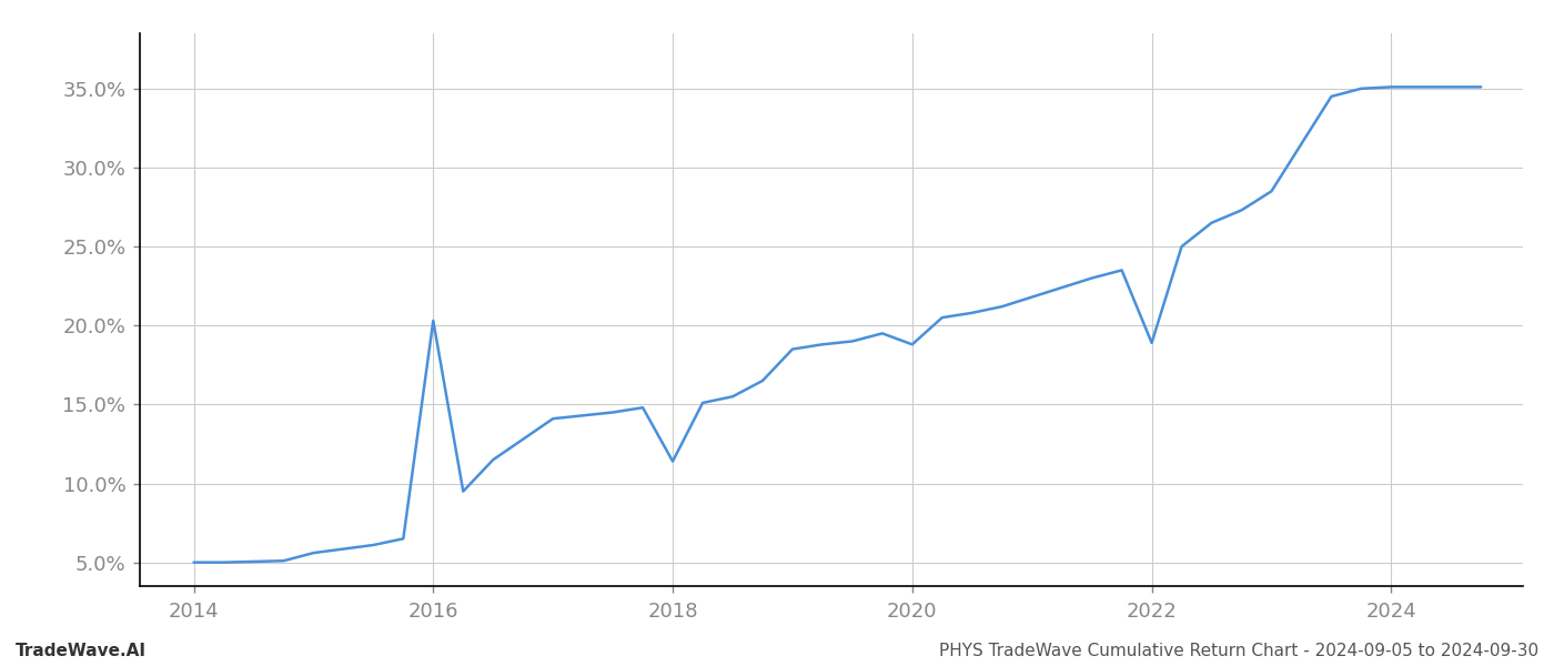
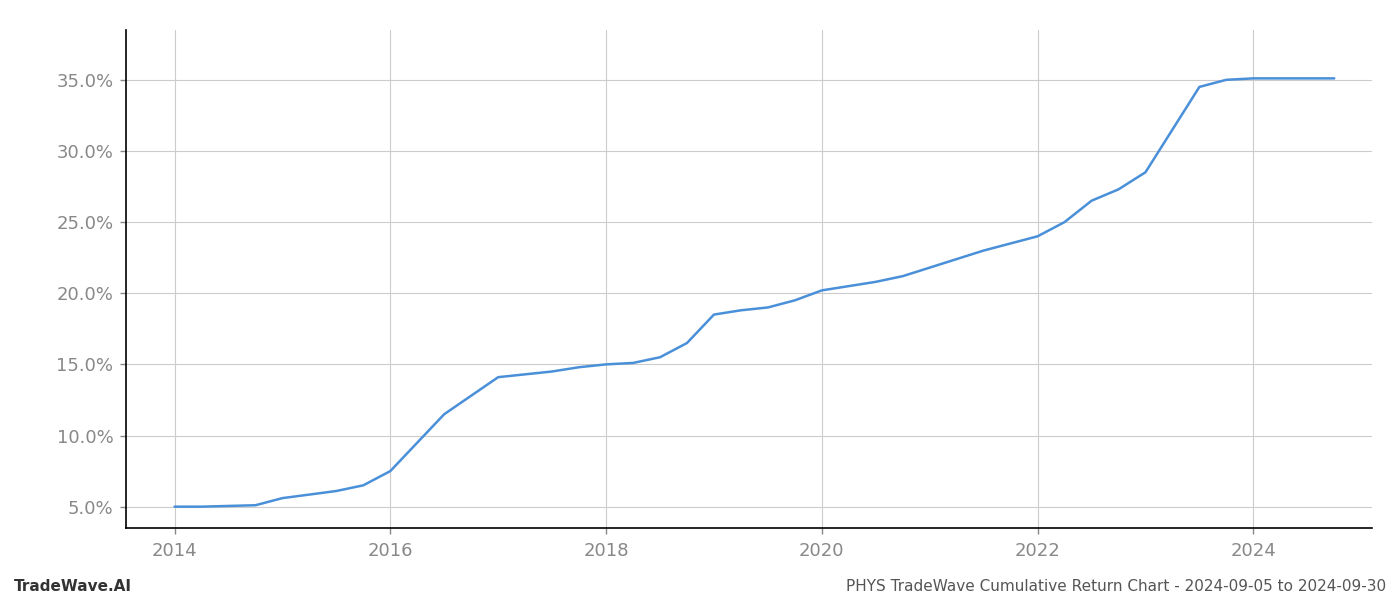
2016: 20.3% -> 7.5%
2018: 11.4% -> 15.0%
2020: 18.8% -> 20.2%
2022: 18.9% -> 24.0%
